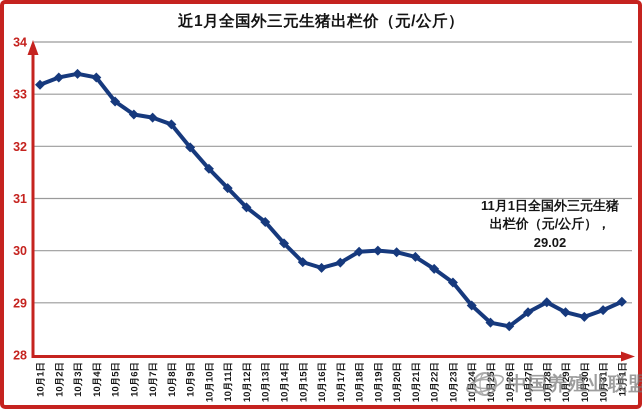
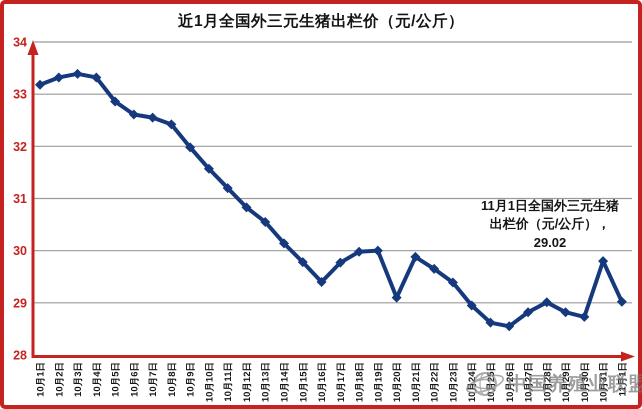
10月16日: 29.7 -> 29.4
10月20日: 30.0 -> 29.1
10月31日: 28.9 -> 29.8
